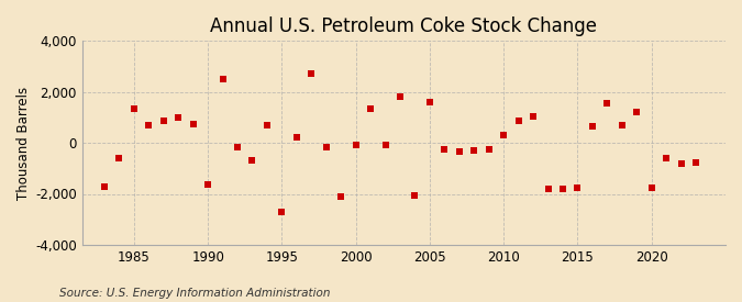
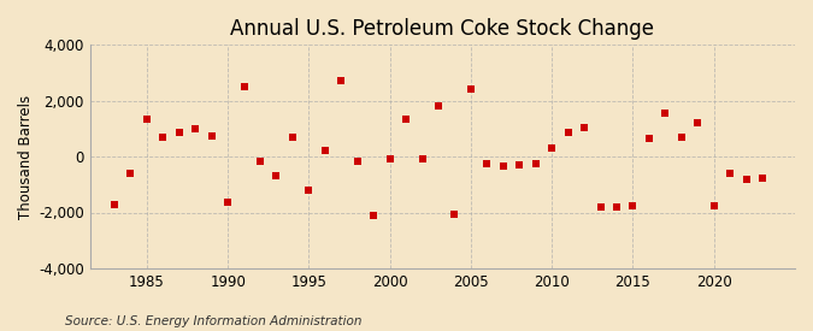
1995: -2,700 -> -1,200
2005: 1,600 -> 2,400
